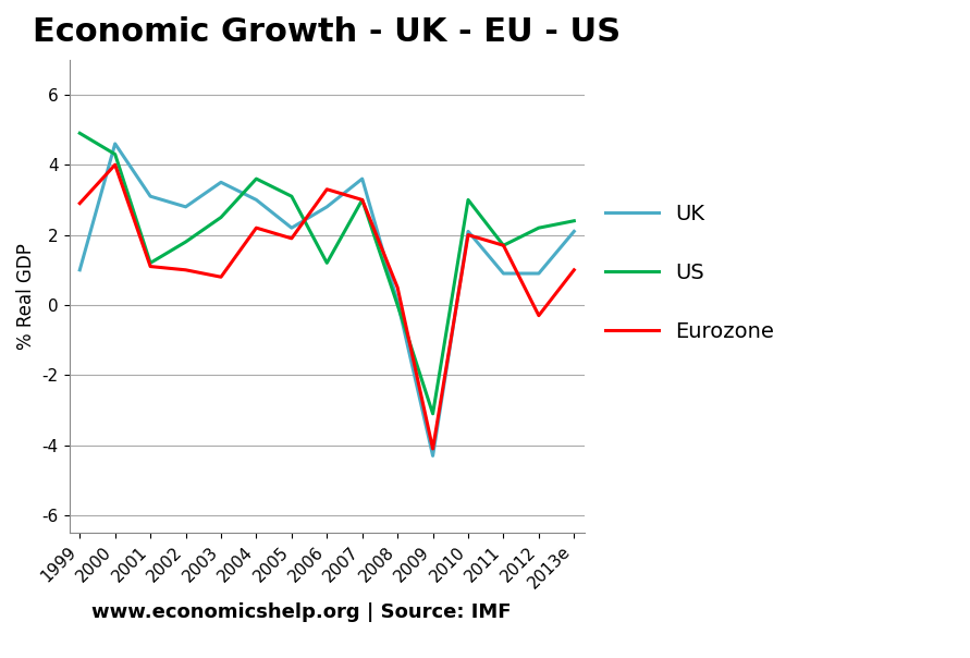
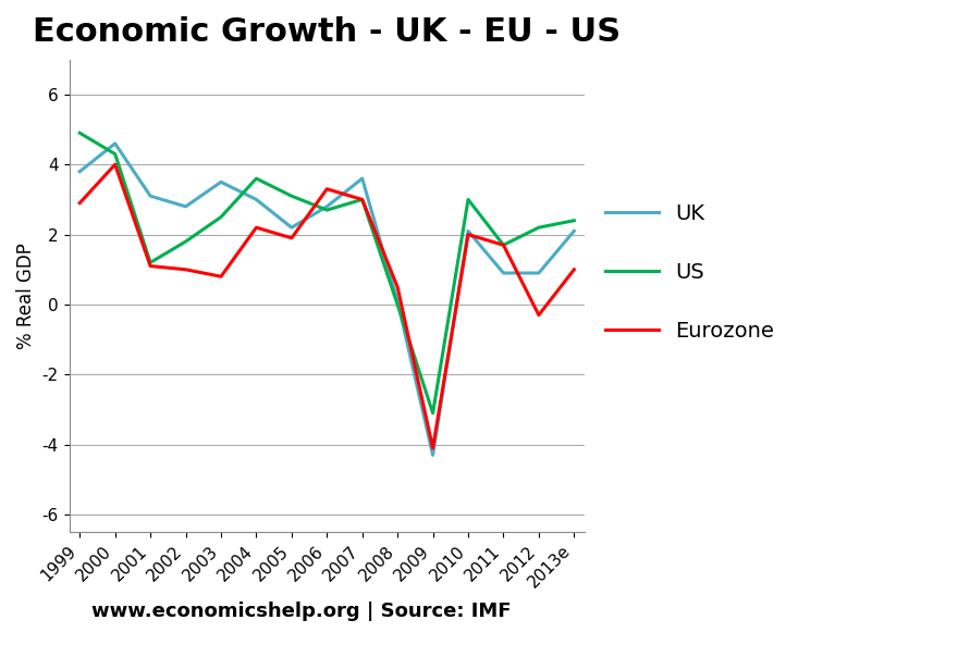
UK/1999: 1.0 -> 3.8
US/2006: 1.2 -> 2.7
